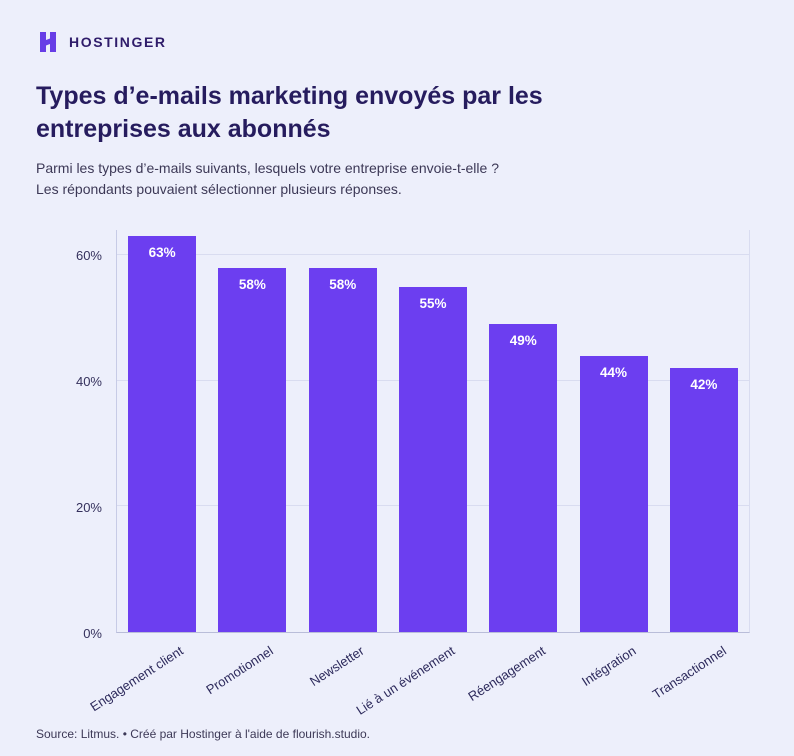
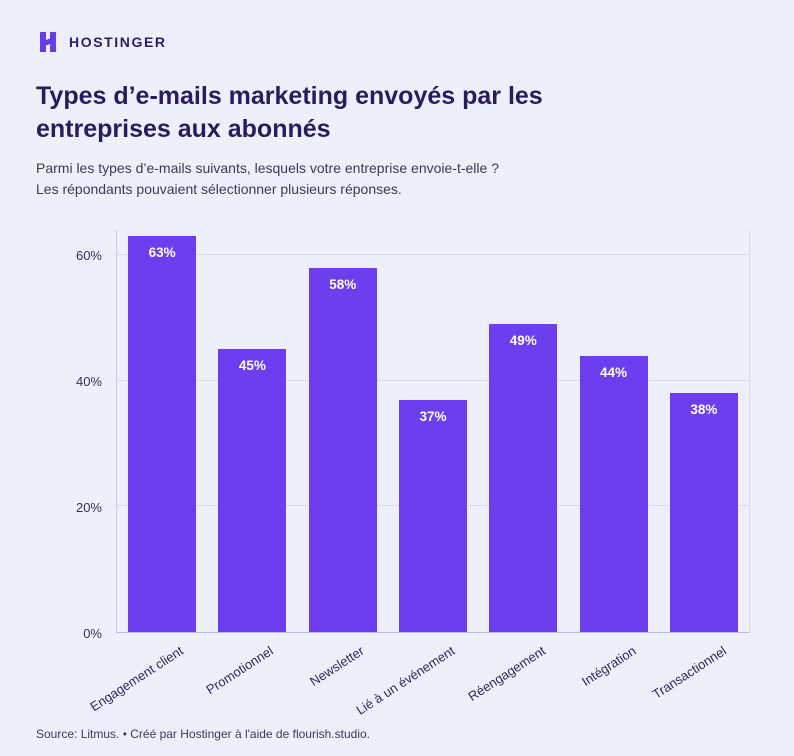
Promotionnel: 58% -> 45%
Lié à un événement: 55% -> 37%
Transactionnel: 42% -> 38%
